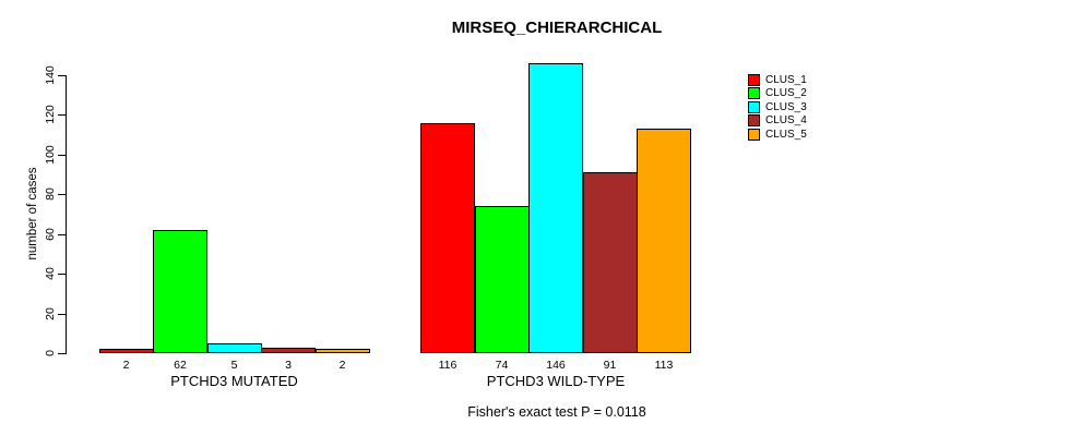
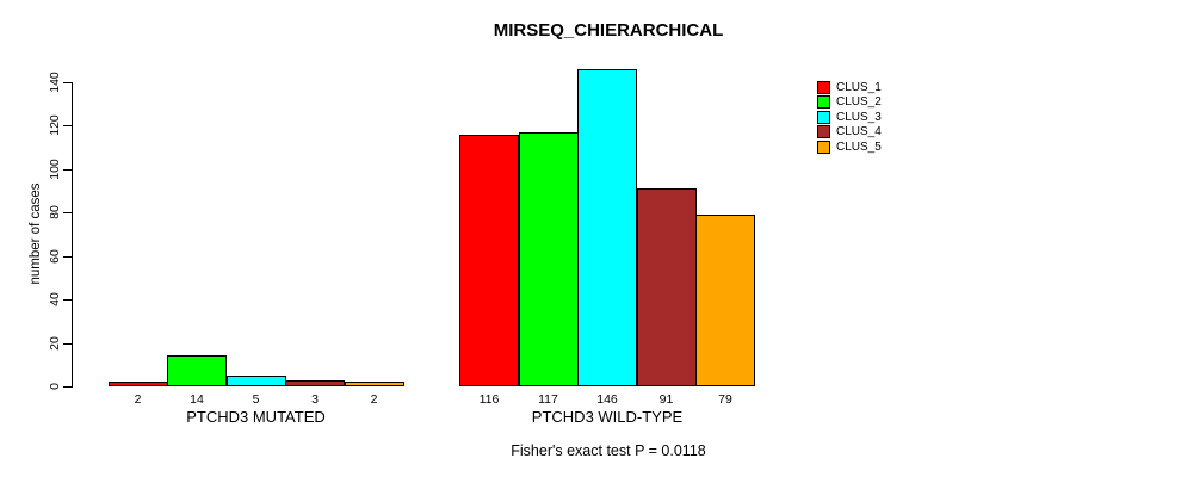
CLUS_2/PTCHD3 MUTATED: 62 -> 14
CLUS_2/PTCHD3 WILD-TYPE: 74 -> 117
CLUS_5/PTCHD3 WILD-TYPE: 113 -> 79
